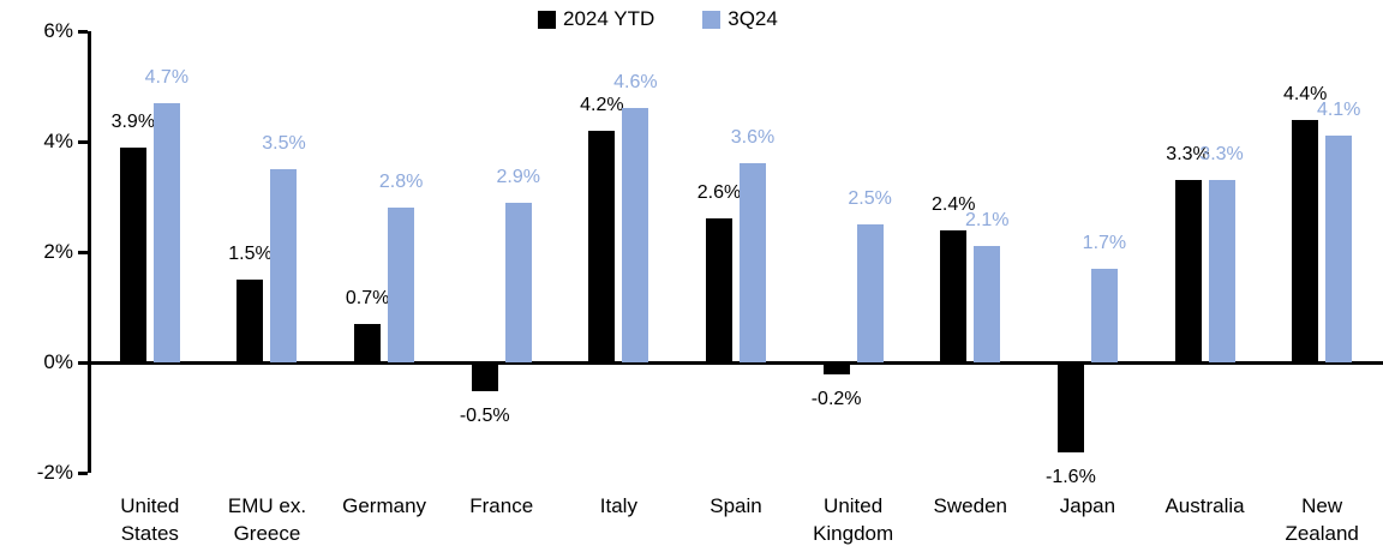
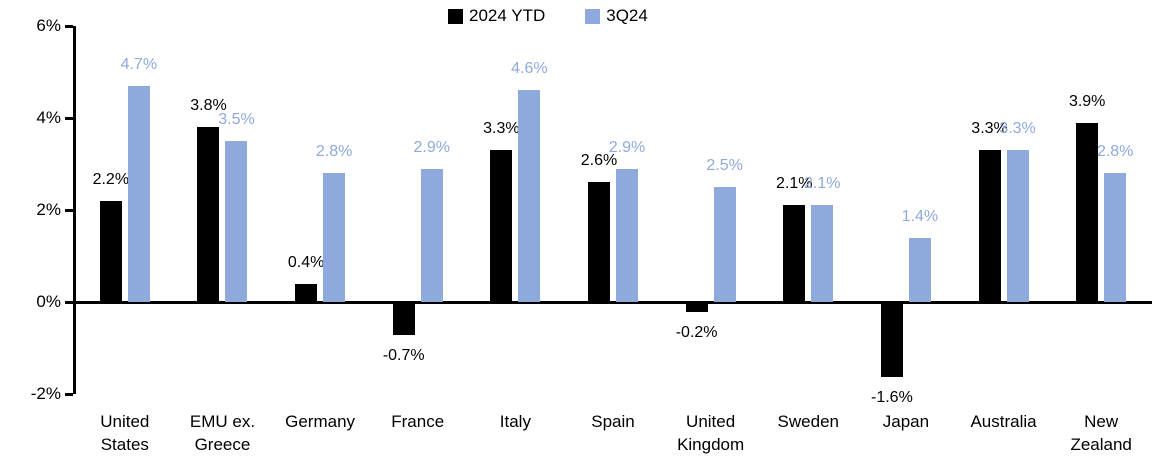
2024 YTD/United States: 3.9% -> 2.2%
2024 YTD/EMU ex. Greece: 1.5% -> 3.8%
2024 YTD/Germany: 0.7% -> 0.4%
2024 YTD/France: -0.5% -> -0.7%
2024 YTD/Italy: 4.2% -> 3.3%
3Q24/Spain: 3.6% -> 2.9%
2024 YTD/Sweden: 2.4% -> 2.1%
3Q24/Japan: 1.7% -> 1.4%
2024 YTD/New Zealand: 4.4% -> 3.9%
3Q24/New Zealand: 4.1% -> 2.8%
